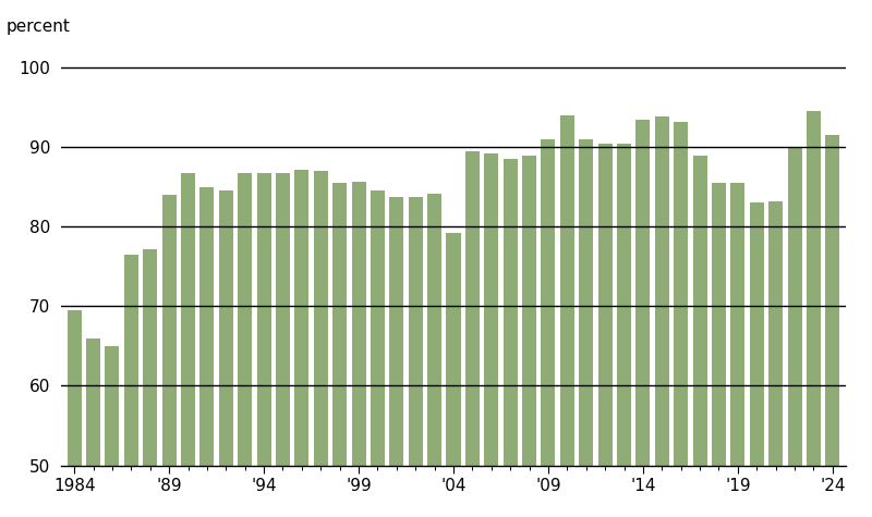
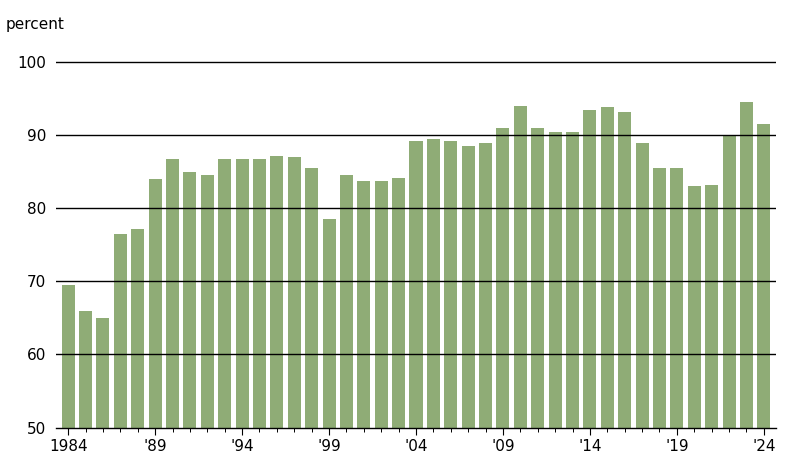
'99: 85.6 -> 78.5
'04: 79.2 -> 89.2
